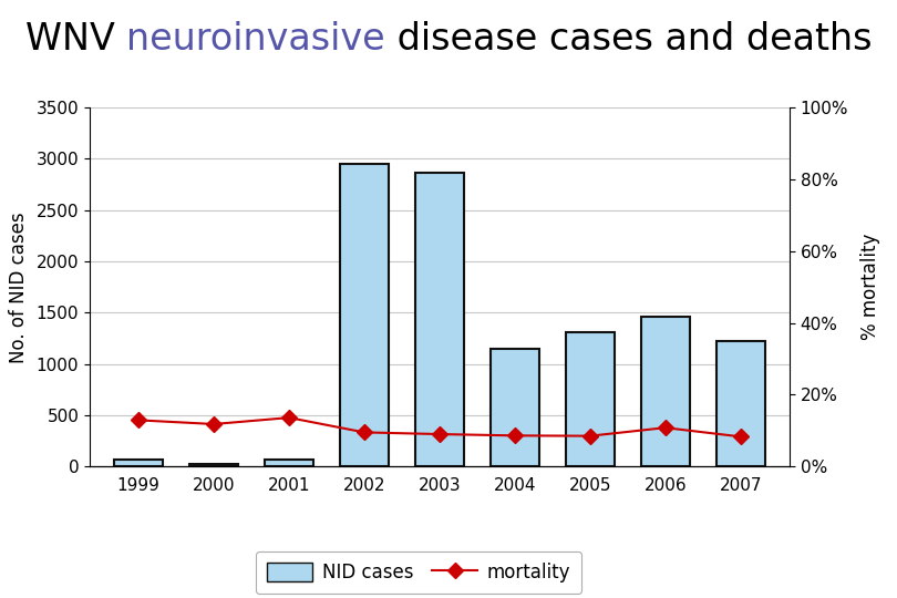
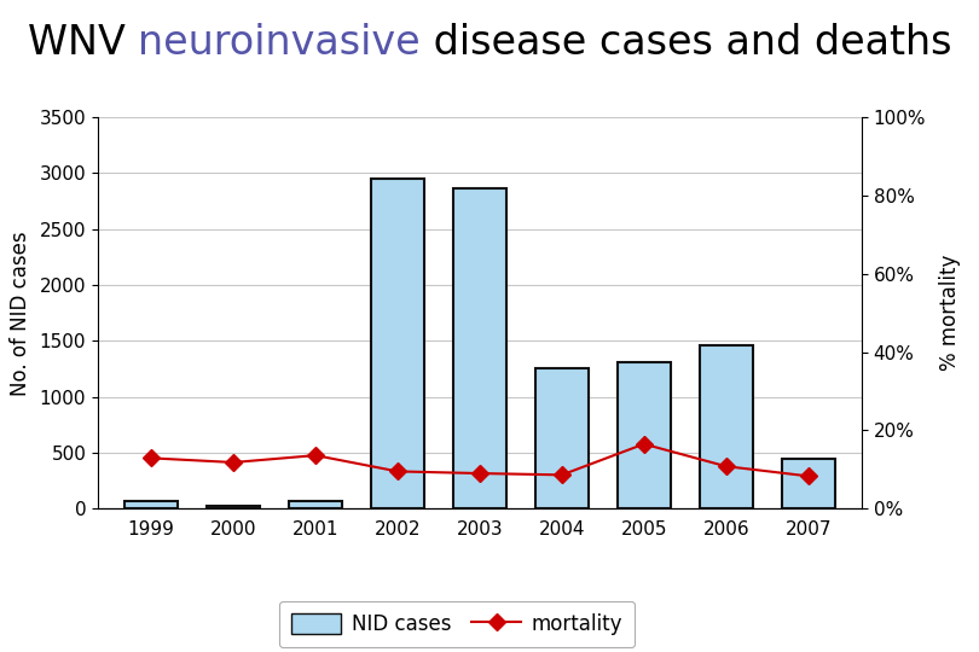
NID cases/2004: 1150 -> 1260
mortality/2005: 8.5% -> 16.5%
NID cases/2007: 1230 -> 440
